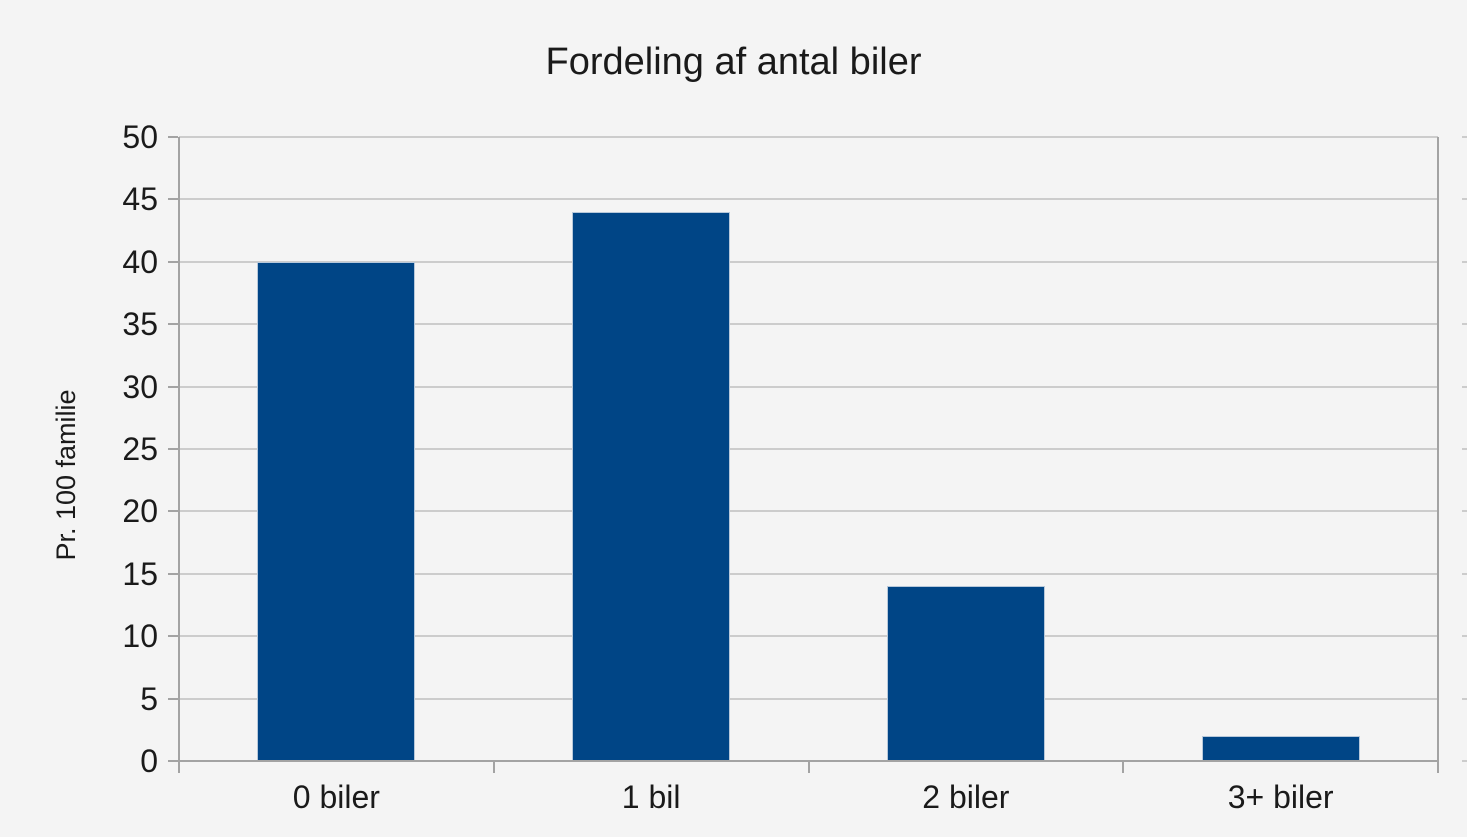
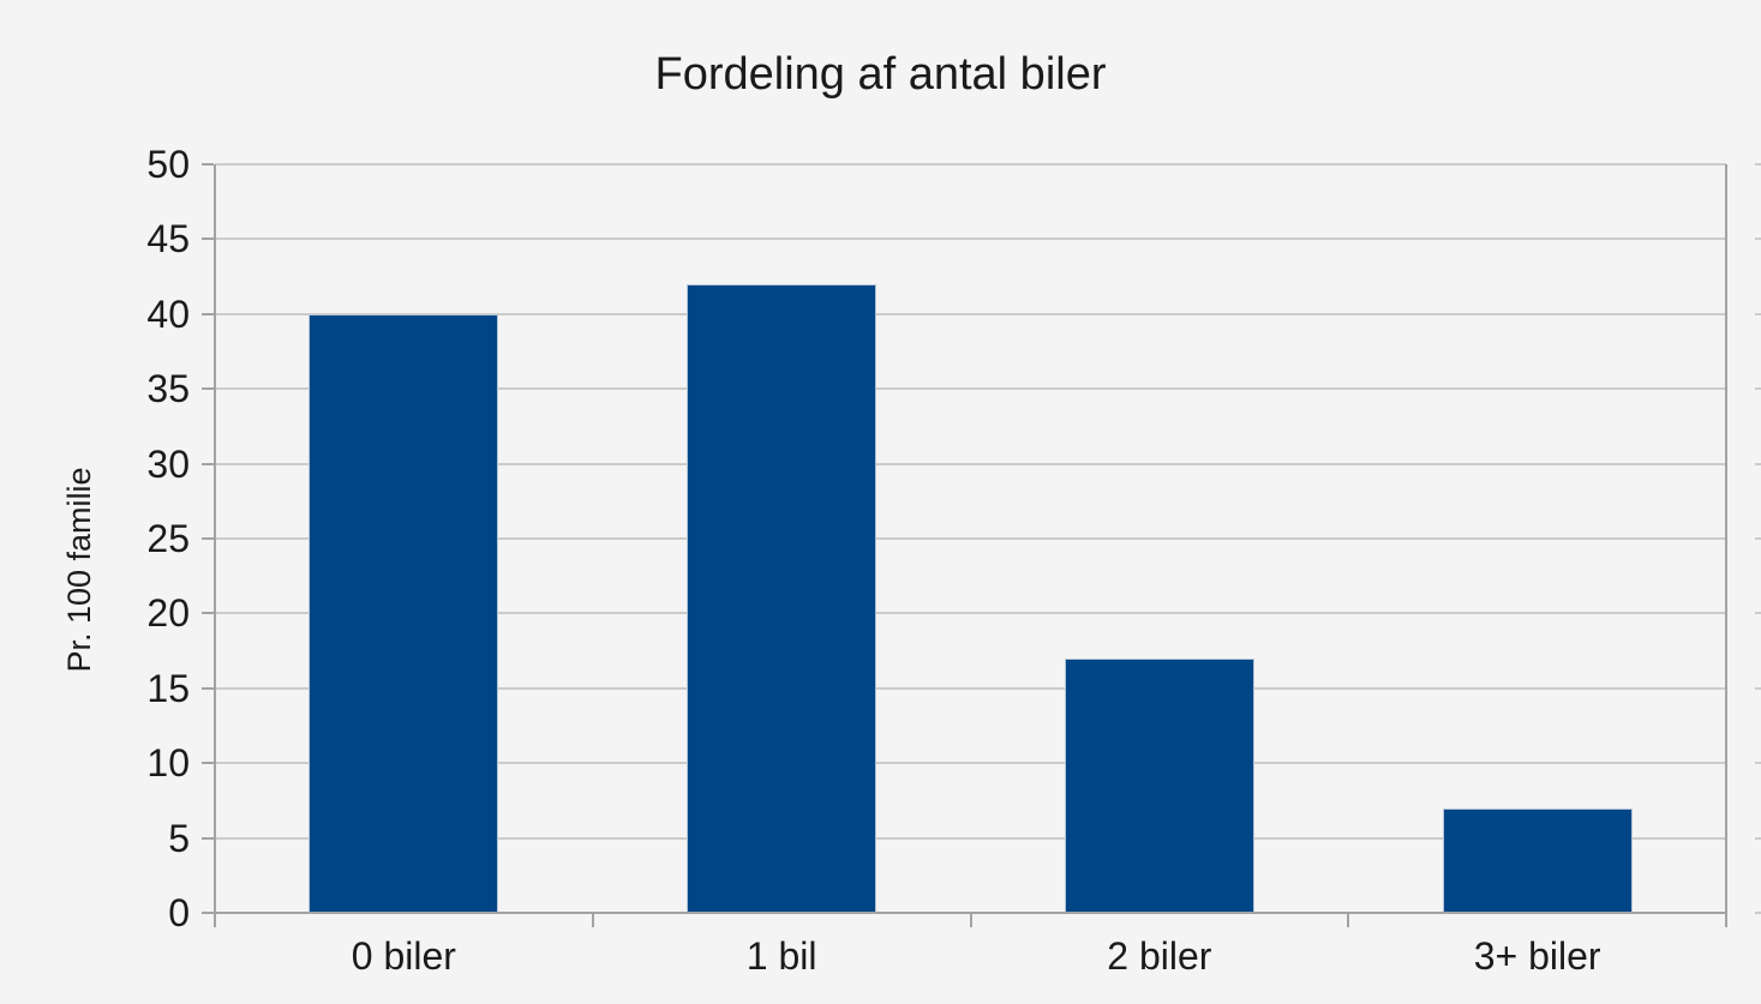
1 bil: 44 -> 42
2 biler: 14 -> 17
3+ biler: 2 -> 7
